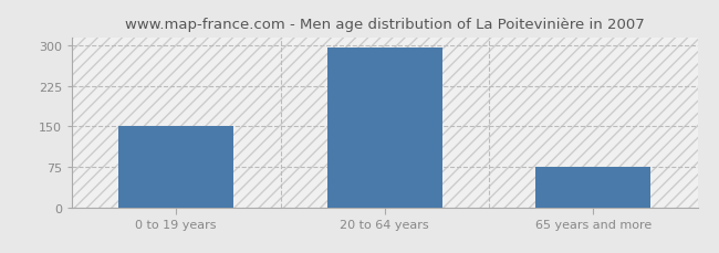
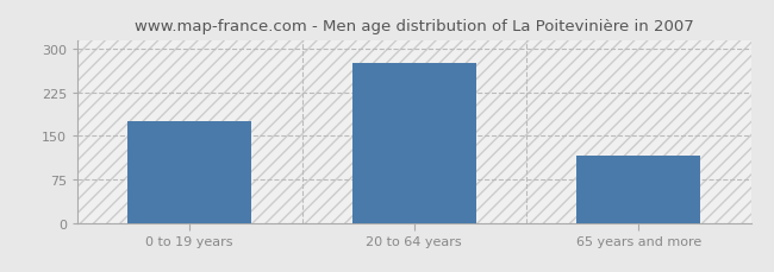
0 to 19 years: 150 -> 175
20 to 64 years: 295 -> 275
65 years and more: 75 -> 115
